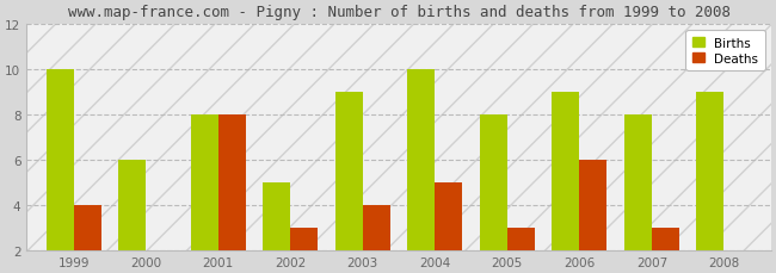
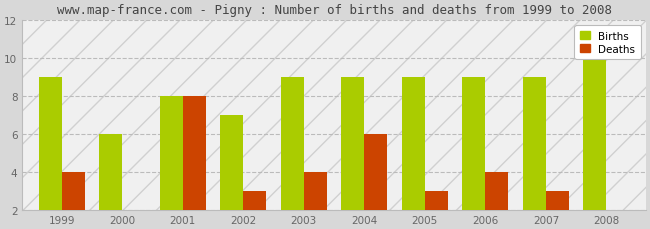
Births/1999: 10 -> 9
Births/2002: 5 -> 7
Births/2004: 10 -> 9
Deaths/2004: 5 -> 6
Births/2005: 8 -> 9
Deaths/2006: 6 -> 4
Births/2007: 8 -> 9
Births/2008: 9 -> 10
